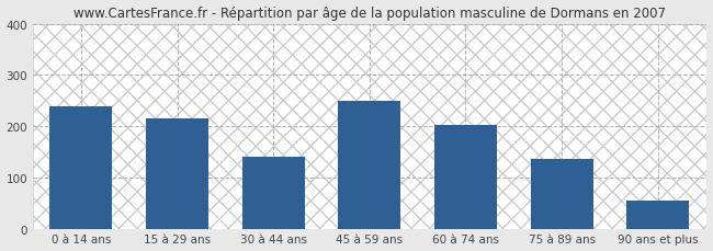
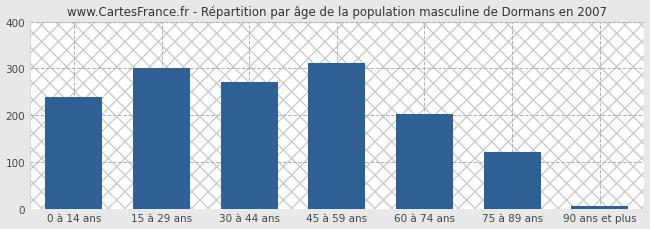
15 à 29 ans: 215 -> 300
30 à 44 ans: 140 -> 270
45 à 59 ans: 250 -> 312
75 à 89 ans: 135 -> 122
90 ans et plus: 55 -> 5
